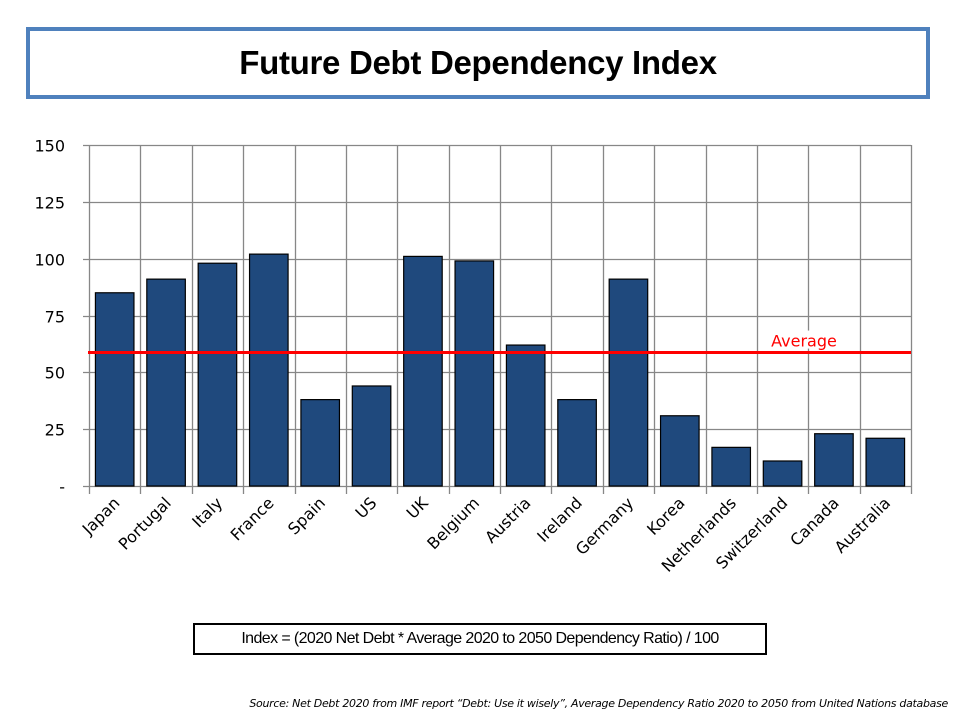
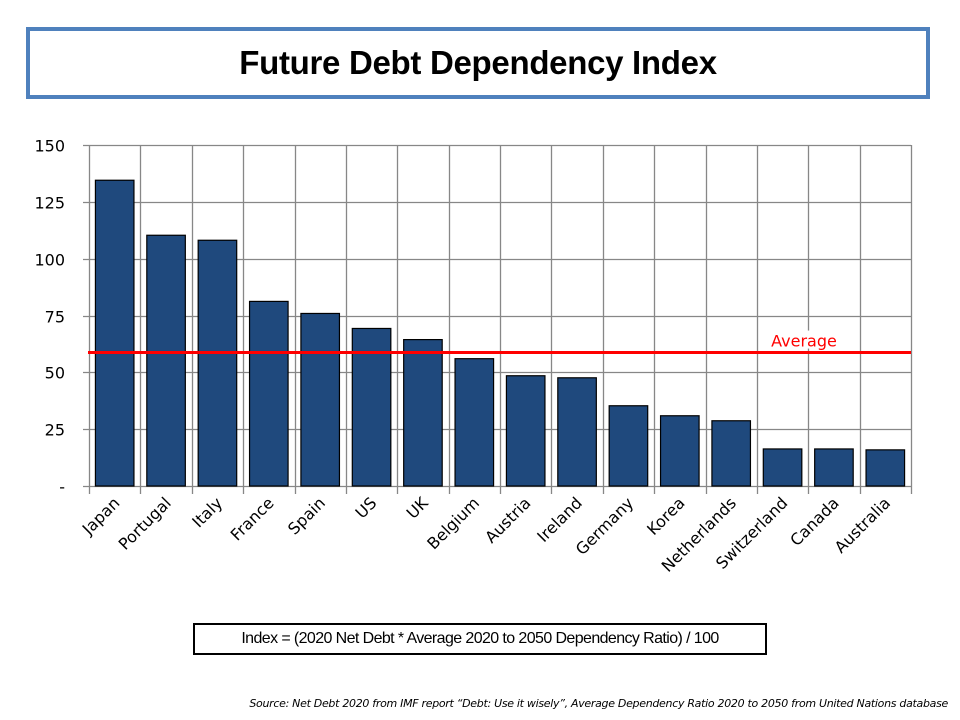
Japan: 85 -> 134
Portugal: 91 -> 110
Italy: 98 -> 108
France: 102 -> 81
Spain: 38 -> 76
US: 44 -> 69
UK: 101 -> 64
Belgium: 99 -> 56
Austria: 62 -> 48
Ireland: 38 -> 48
Germany: 91 -> 35
Netherlands: 17 -> 29
Switzerland: 11 -> 16
Canada: 23 -> 16
Australia: 21 -> 16
